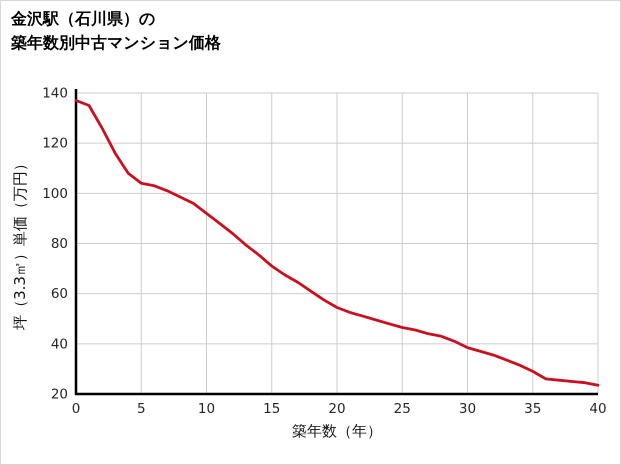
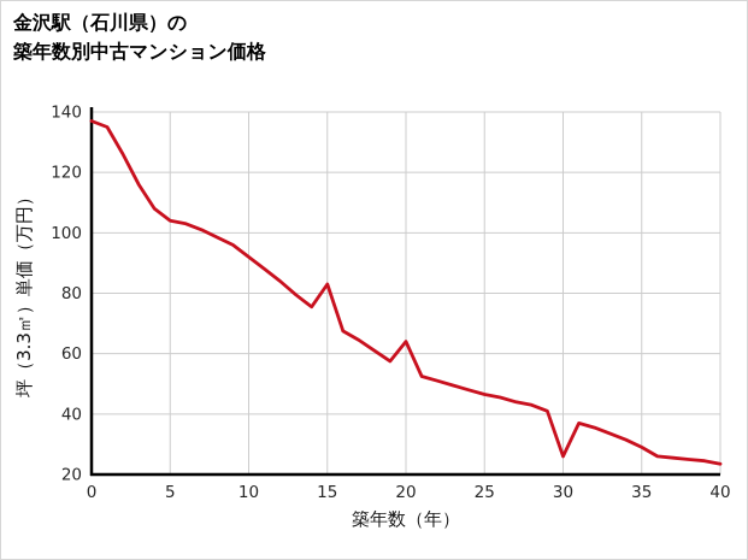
15: 71 -> 83
20: 54 -> 64
30: 38 -> 26
